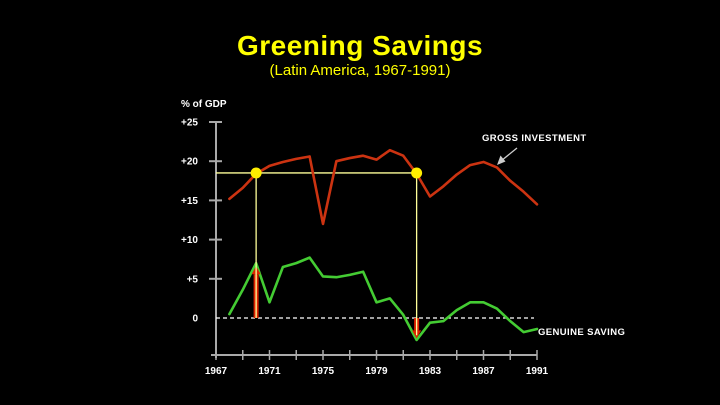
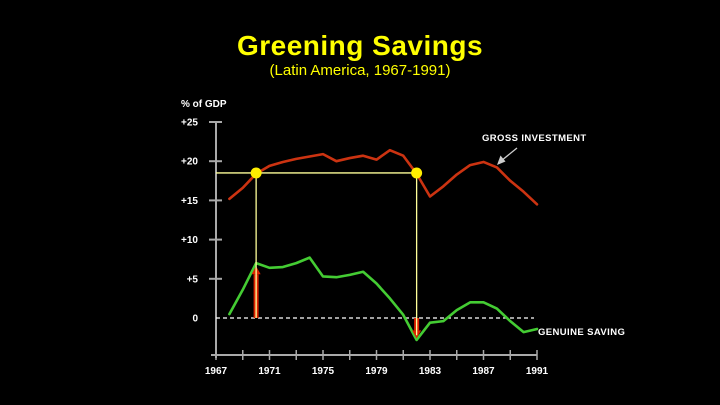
GENUINE SAVING/1971: 2 -> 6
GROSS INVESTMENT/1975: 12 -> 21
GENUINE SAVING/1979: 2 -> 4
